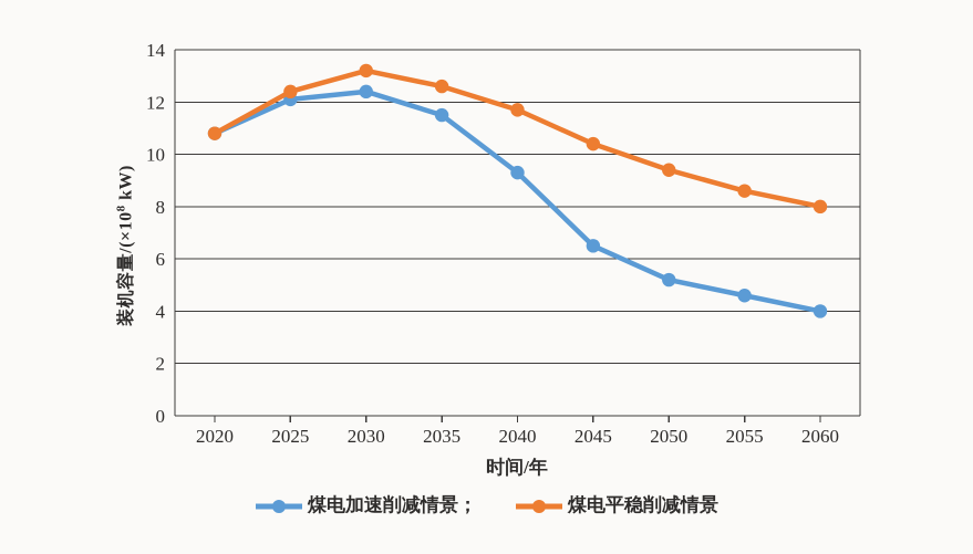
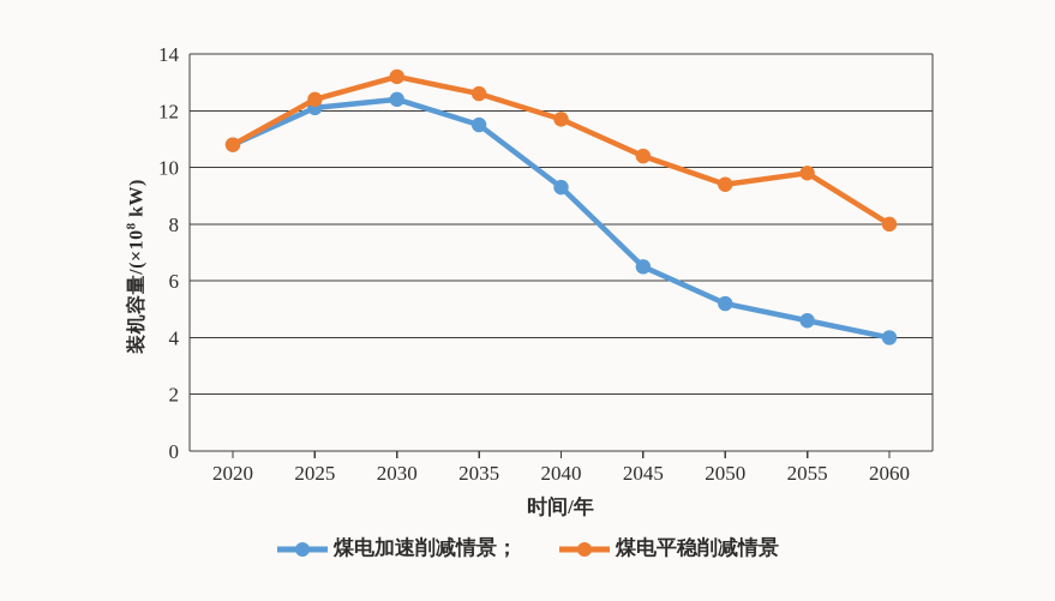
煤电平稳削减情景/2055: 8.6 -> 9.8
